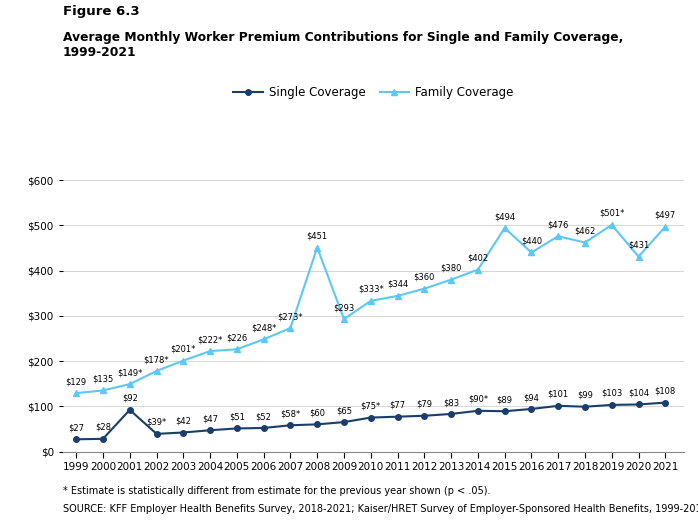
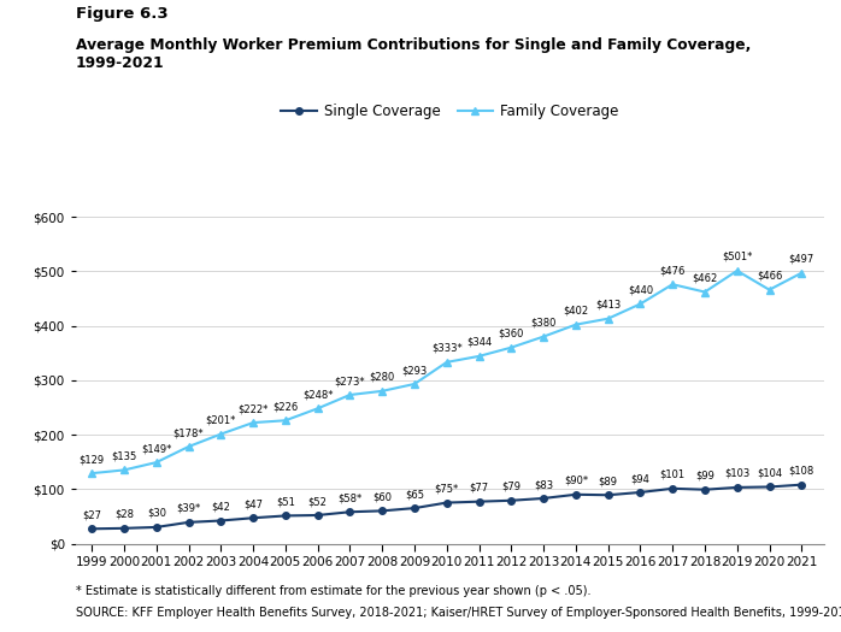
Single Coverage/2001: $92 -> $30
Family Coverage/2008: $451 -> $280
Family Coverage/2015: $494 -> $413
Family Coverage/2020: $431 -> $466
